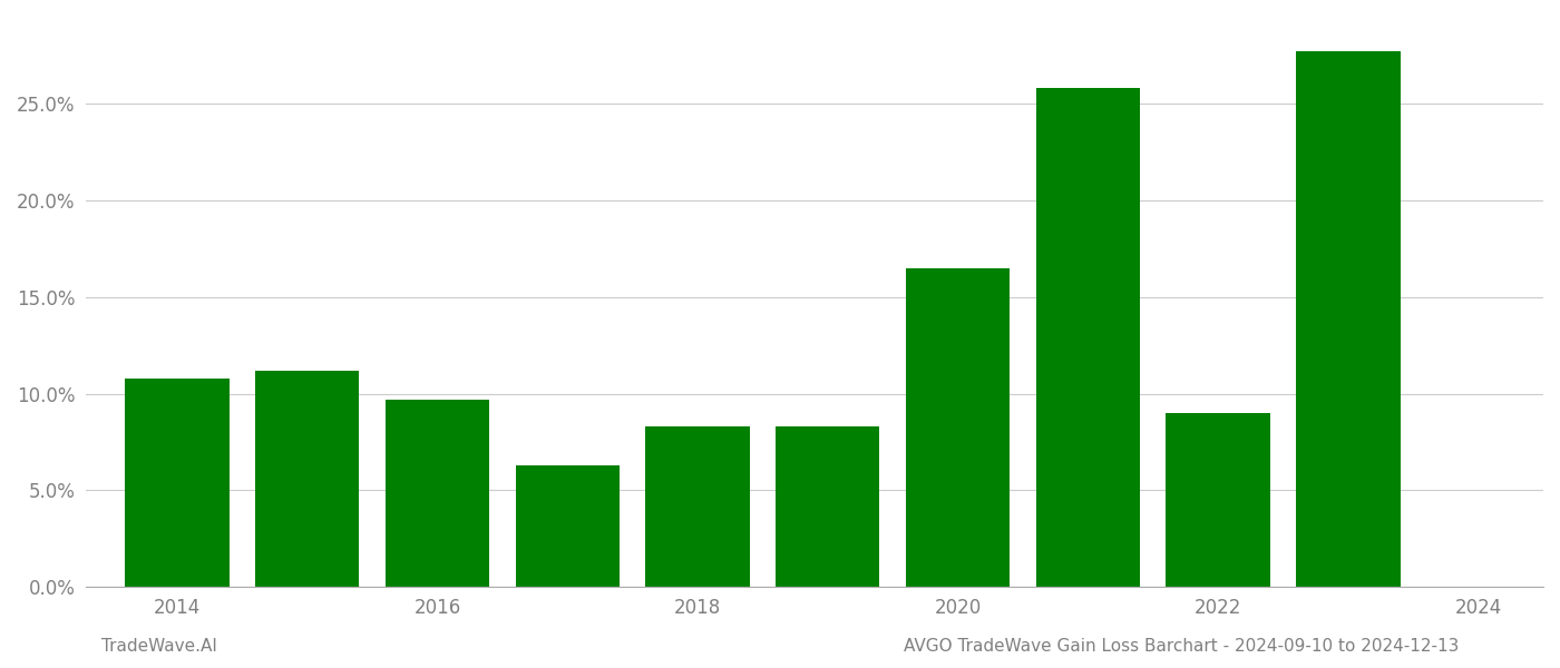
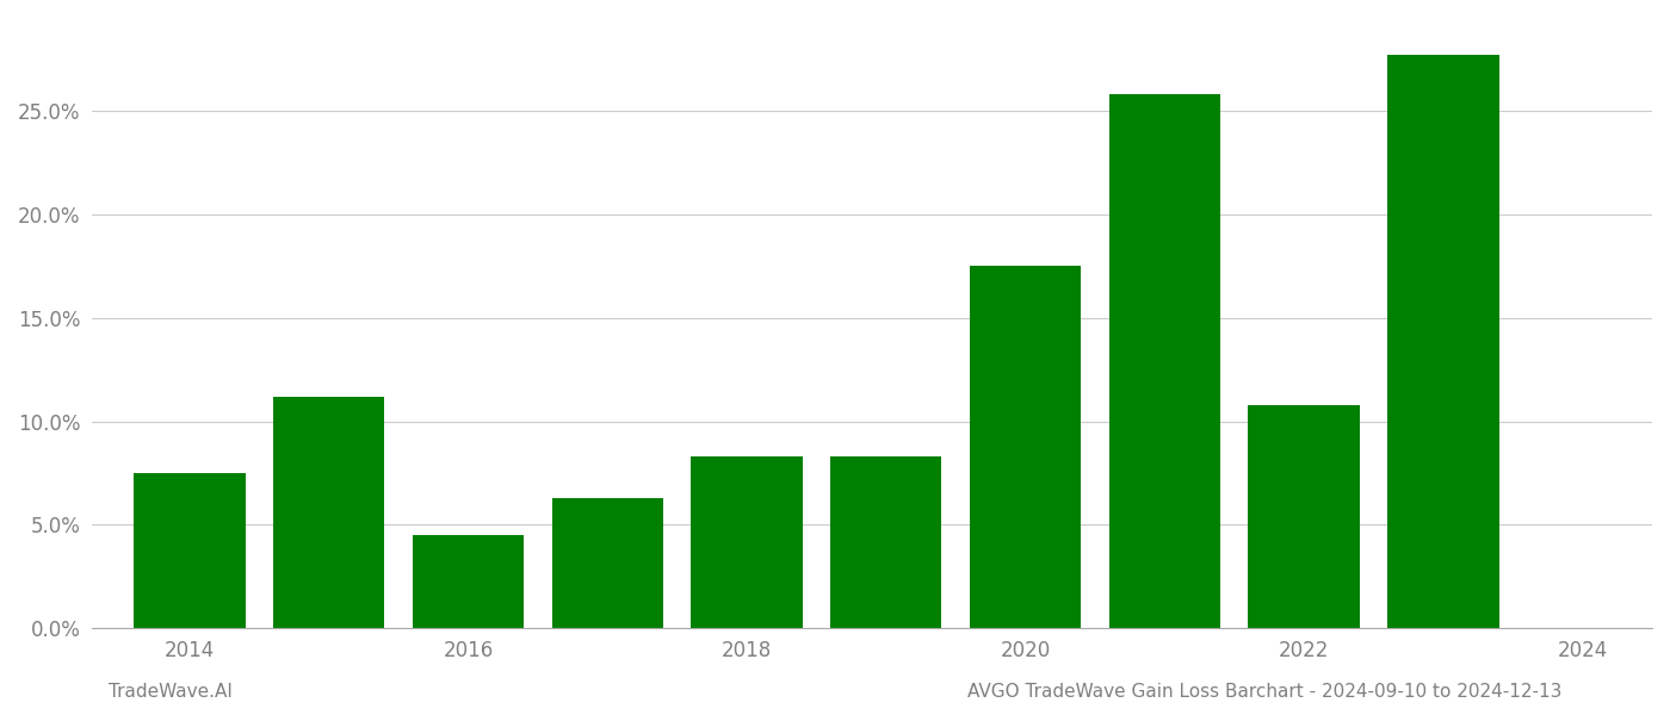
2014: 10.8% -> 7.5%
2016: 9.7% -> 4.5%
2020: 16.5% -> 17.5%
2022: 9.0% -> 10.8%
